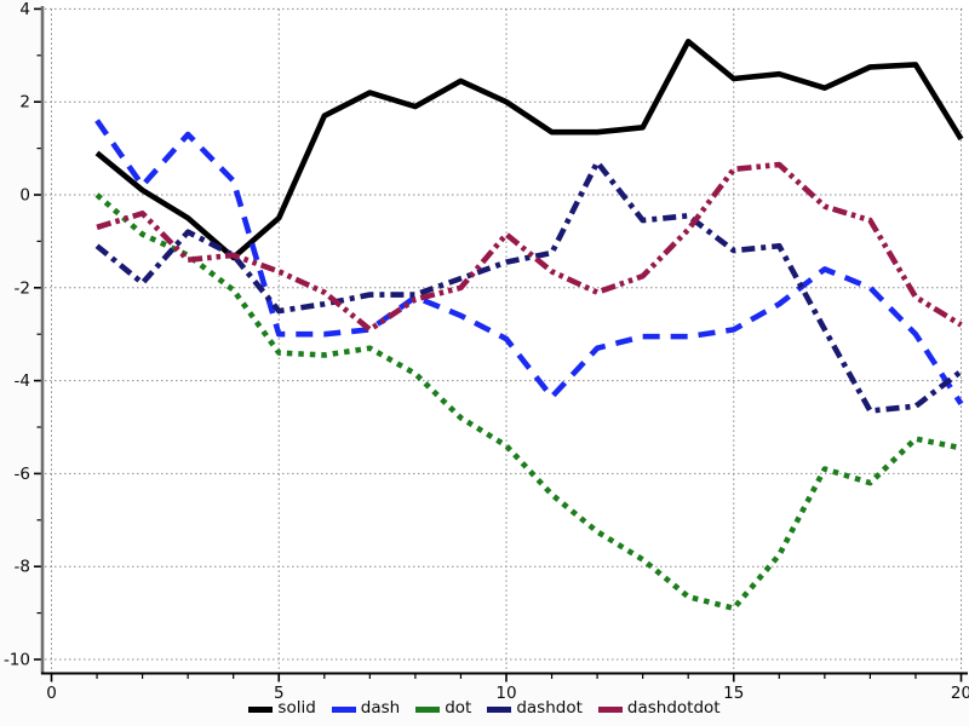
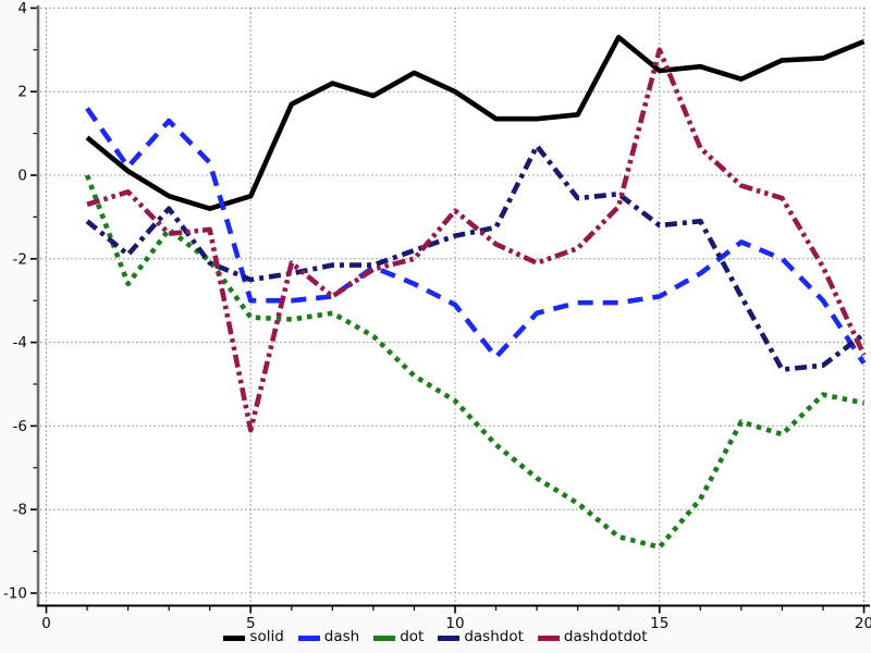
dot/2: -0.8 -> -2.6
solid/4: -1.4 -> -0.8
dashdot/4: -1.3 -> -2.1
dashdotdot/5: -1.6 -> -6.1
dashdotdot/15: 0.6 -> 3.0
solid/20: 1.2 -> 3.2
dashdotdot/20: -2.8 -> -4.3
